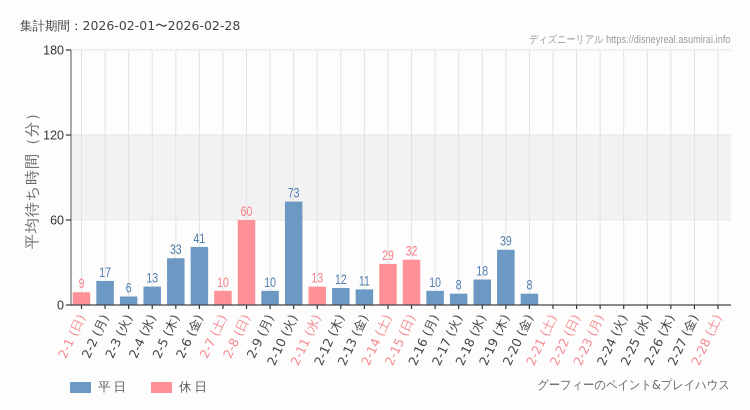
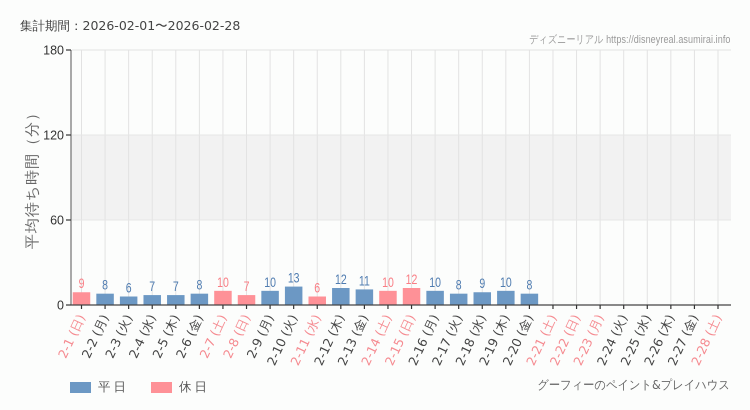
2-2 (月): 17 -> 8
2-4 (水): 13 -> 7
2-5 (木): 33 -> 7
2-6 (金): 41 -> 8
2-8 (日): 60 -> 7
2-10 (火): 73 -> 13
2-11 (水): 13 -> 6
2-14 (土): 29 -> 10
2-15 (日): 32 -> 12
2-18 (水): 18 -> 9
2-19 (木): 39 -> 10
